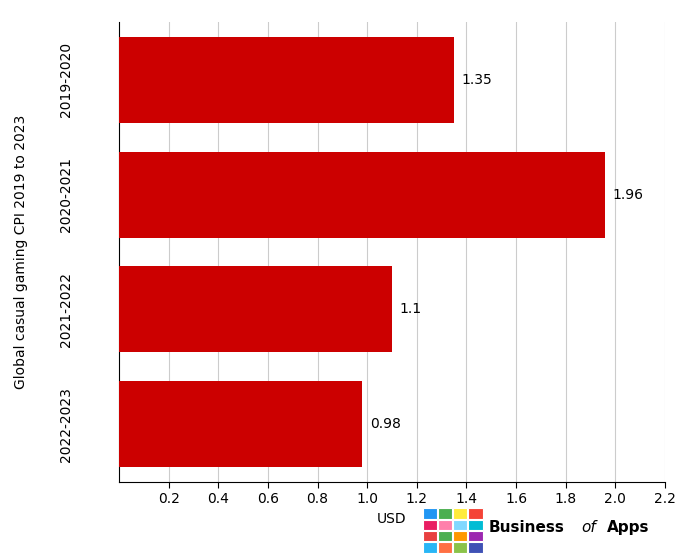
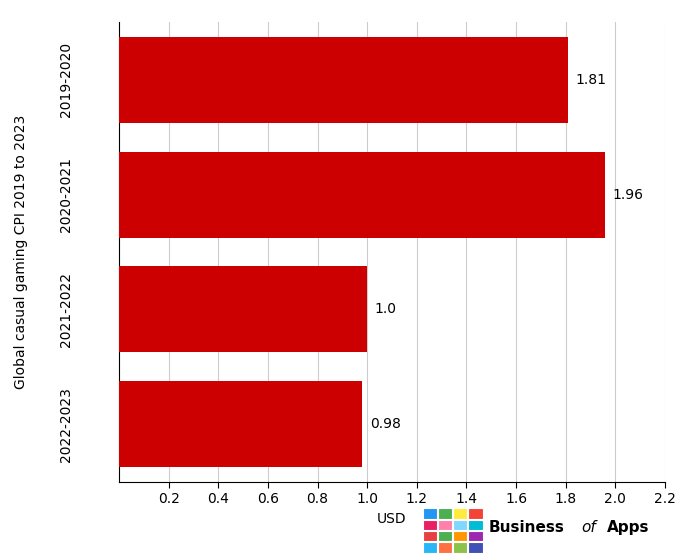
2019-2020: 1.35 -> 1.81
2021-2022: 1.1 -> 1.0
